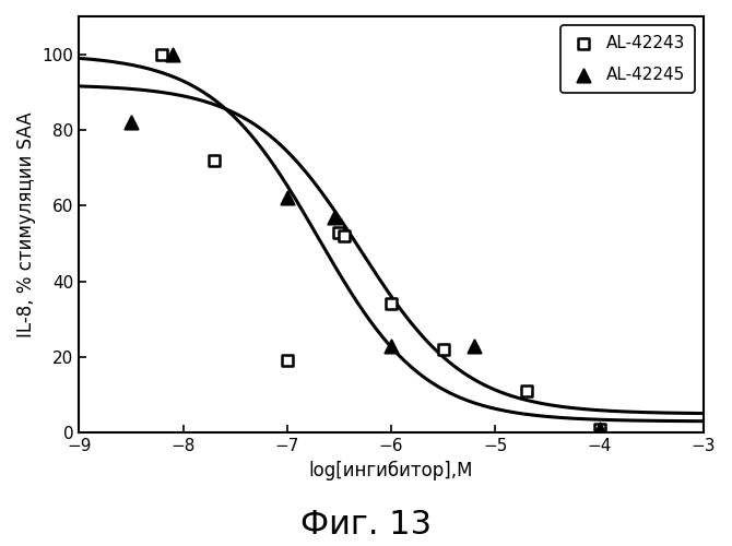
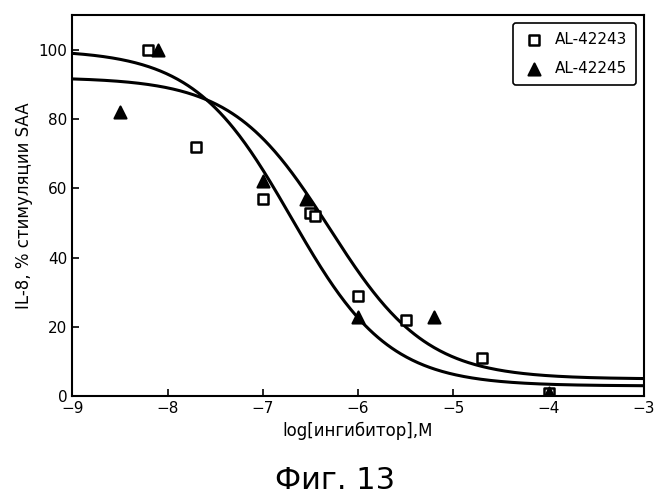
AL-42243/−7: 19 -> 57
AL-42243/−6: 34 -> 29
